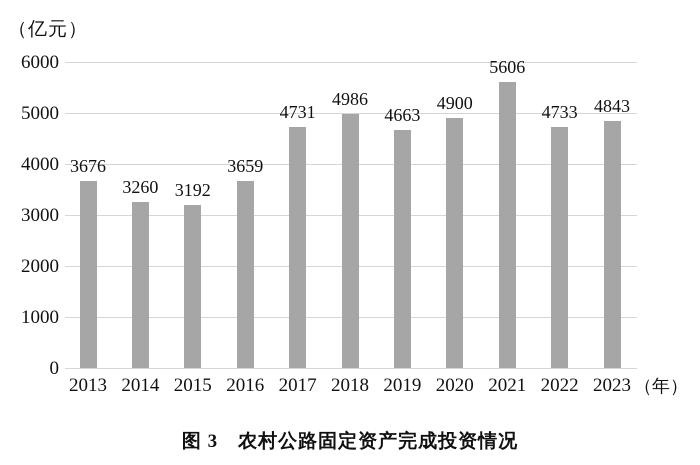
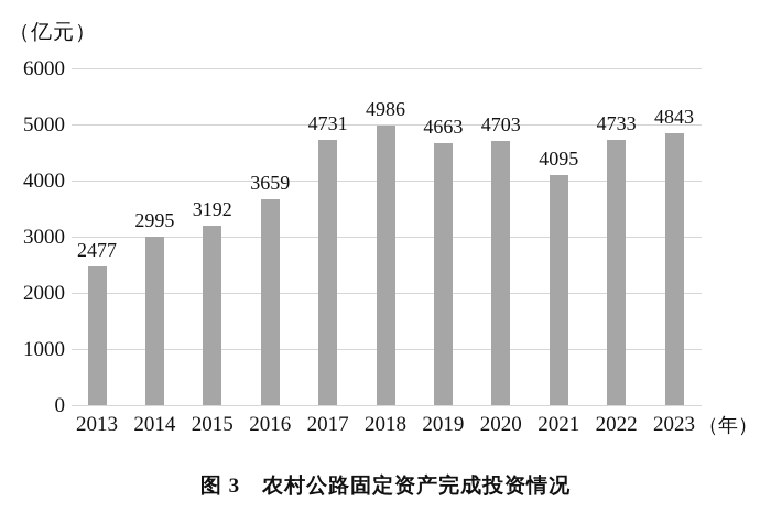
2013: 3676 -> 2477
2014: 3260 -> 2995
2020: 4900 -> 4703
2021: 5606 -> 4095
